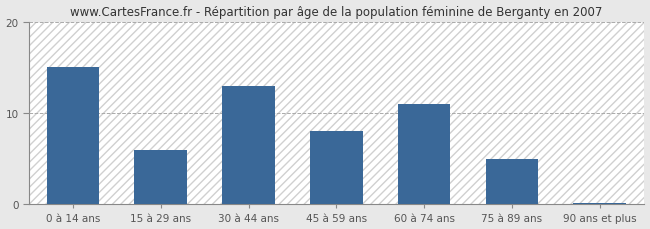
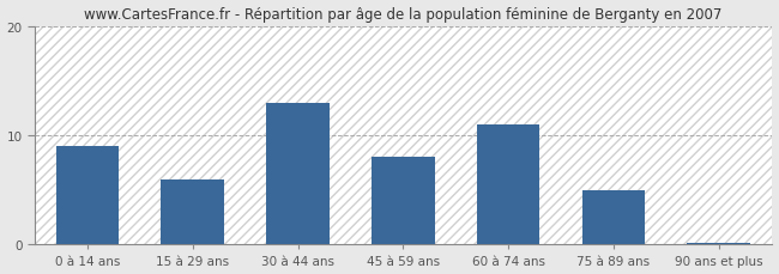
0 à 14 ans: 15.0 -> 9.0
